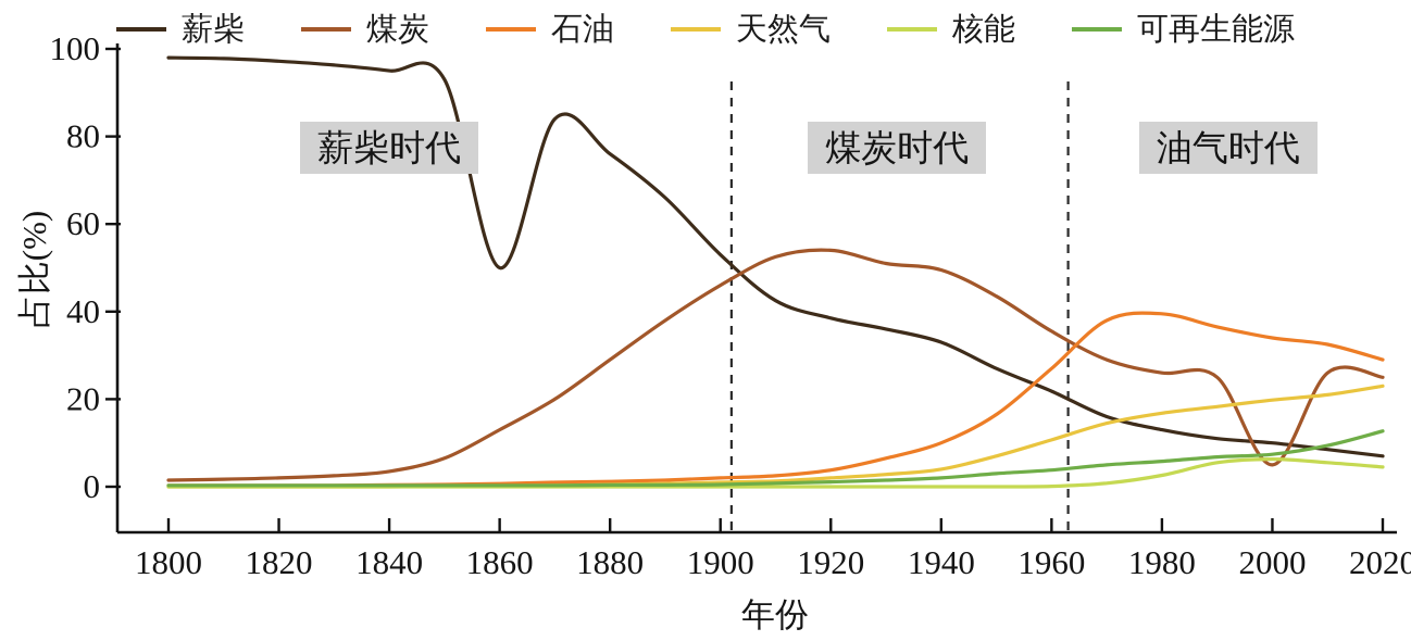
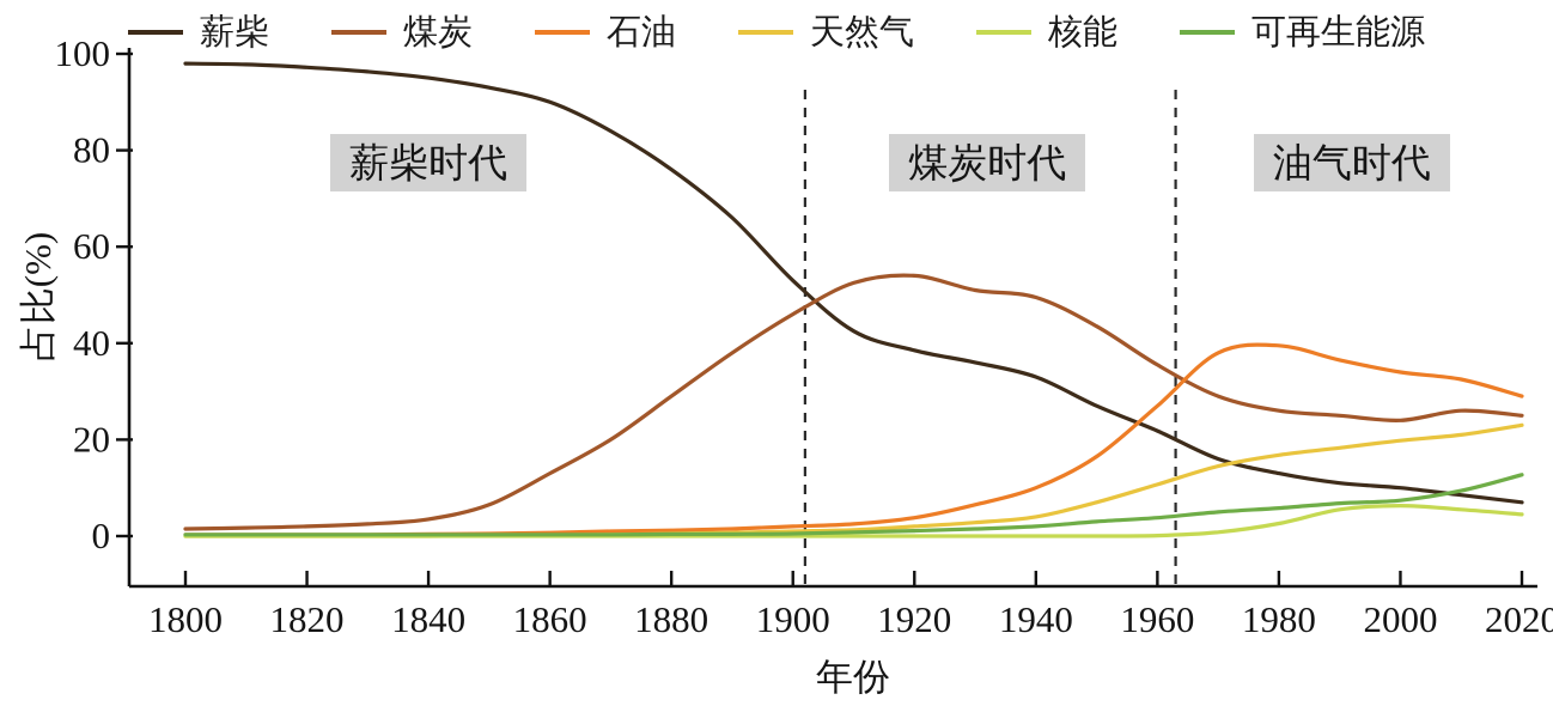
薪柴/1860: 50 -> 90
煤炭/2000: 5 -> 24
